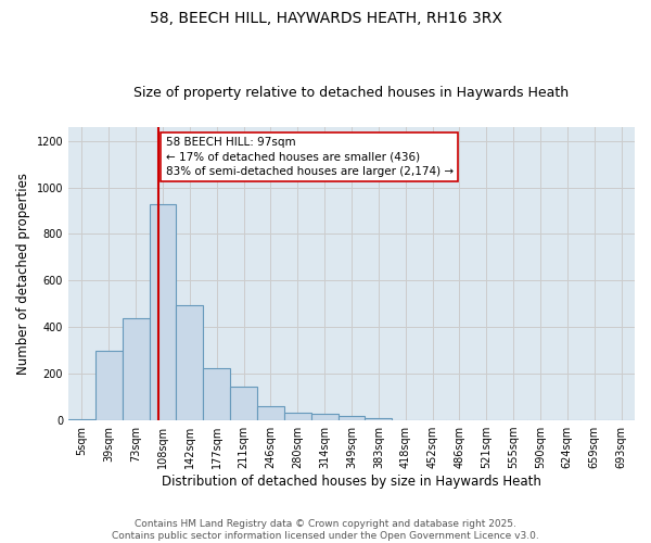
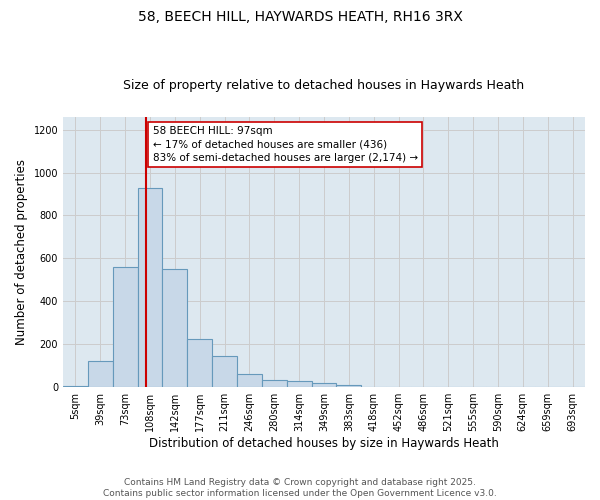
39sqm: 300 -> 120
73sqm: 440 -> 560
142sqm: 495 -> 550
